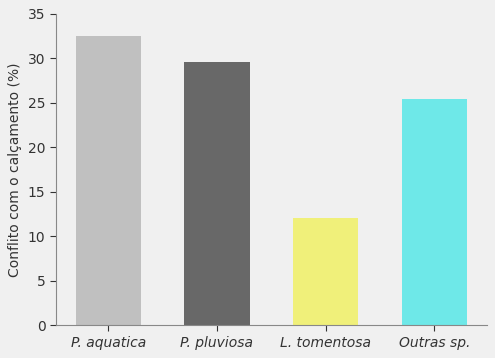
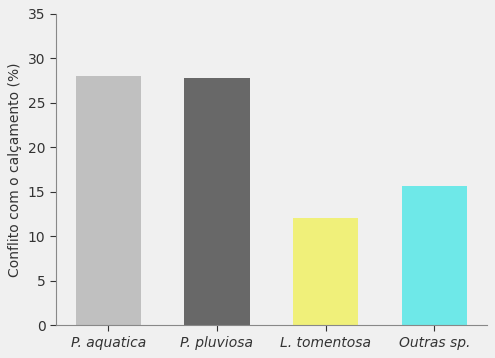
P. aquatica: 32.5 -> 28.0
P. pluviosa: 29.6 -> 27.8
Outras sp.: 25.4 -> 15.6
